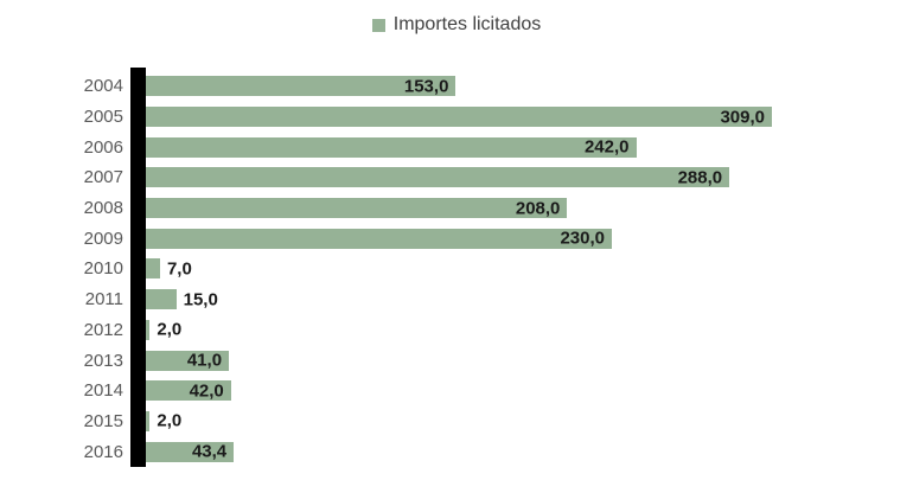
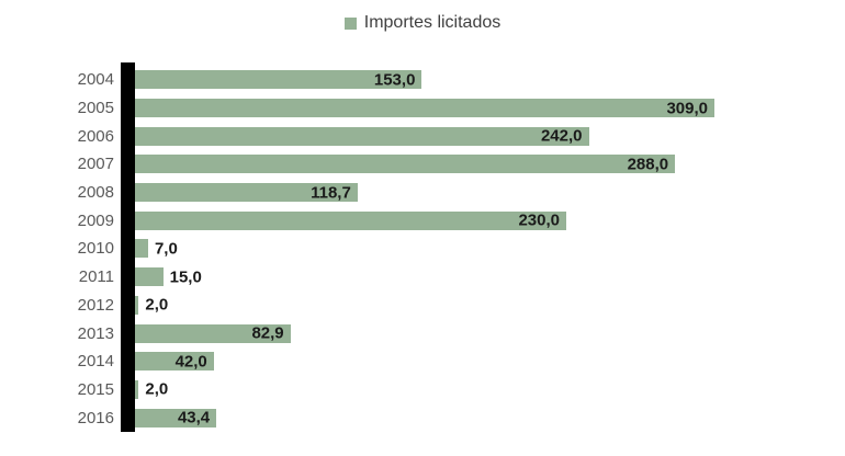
2008: 208,0 -> 118,7
2013: 41,0 -> 82,9
